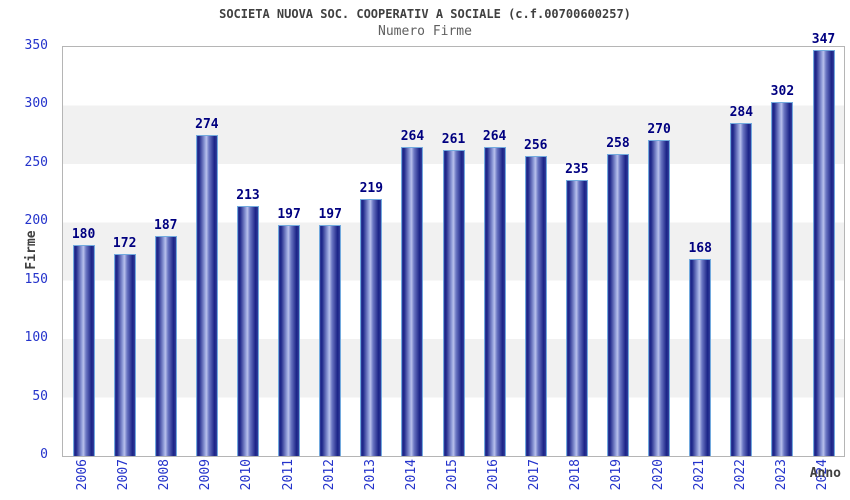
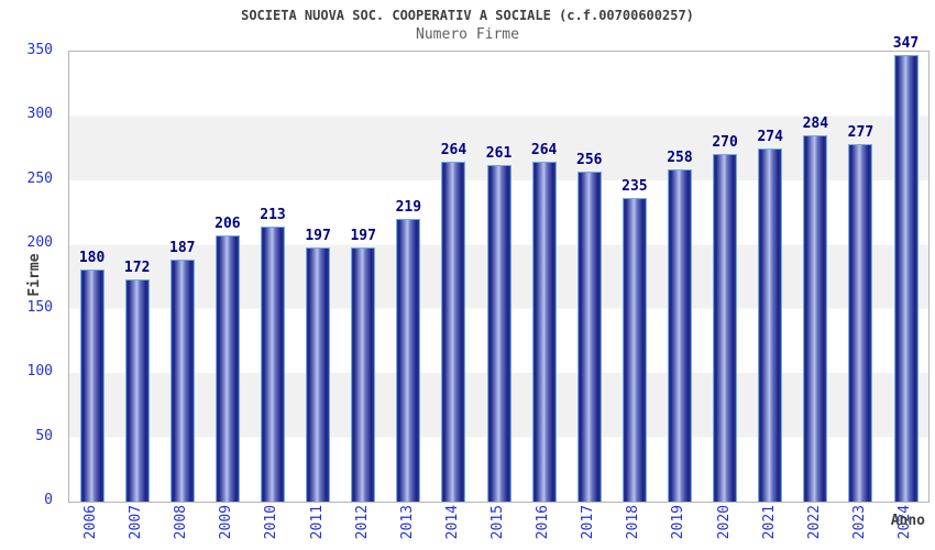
2009: 274 -> 206
2021: 168 -> 274
2023: 302 -> 277
